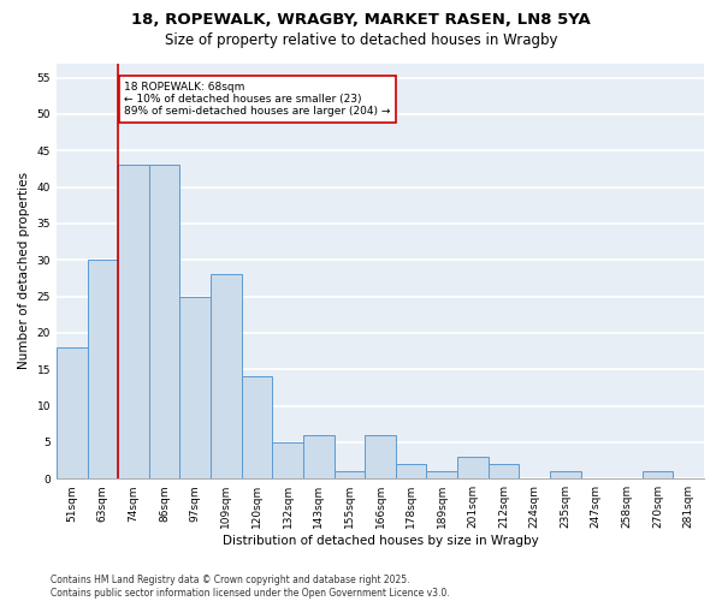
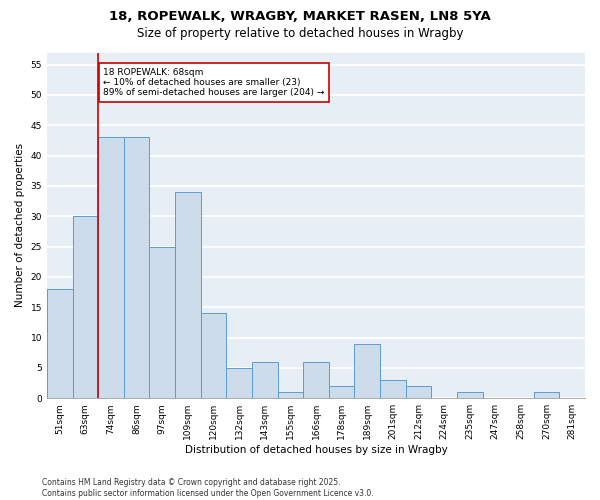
109sqm: 28 -> 34
189sqm: 1 -> 9
